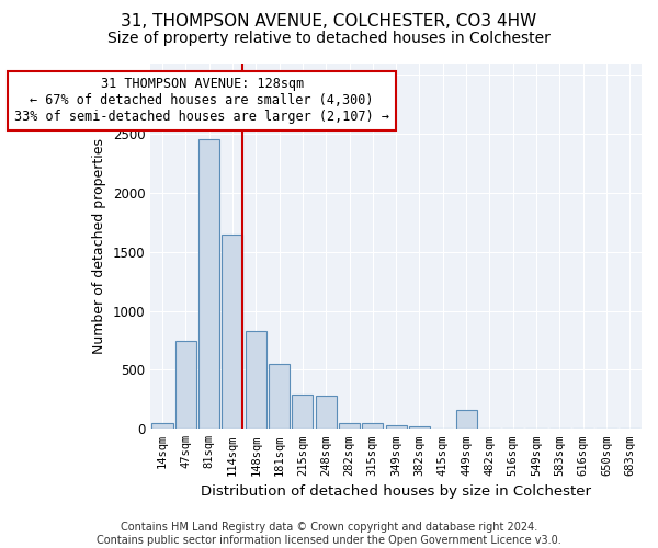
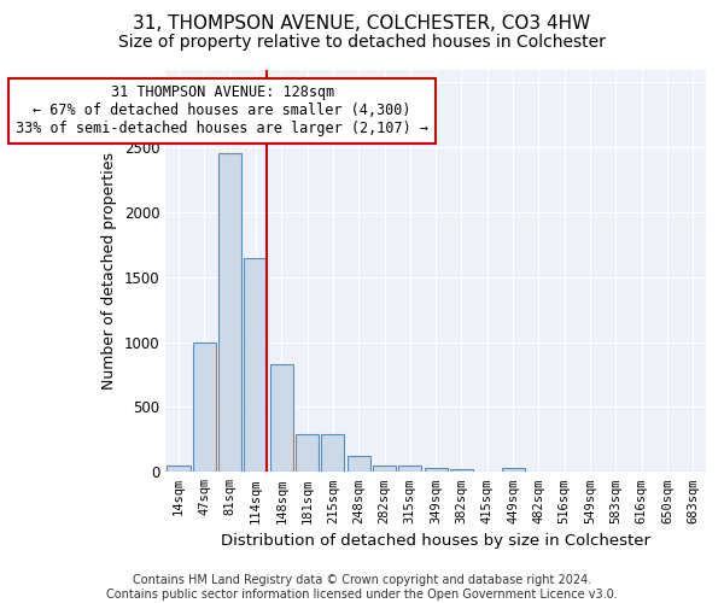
47sqm: 750 -> 1000
181sqm: 550 -> 290
248sqm: 280 -> 120
449sqm: 160 -> 30
